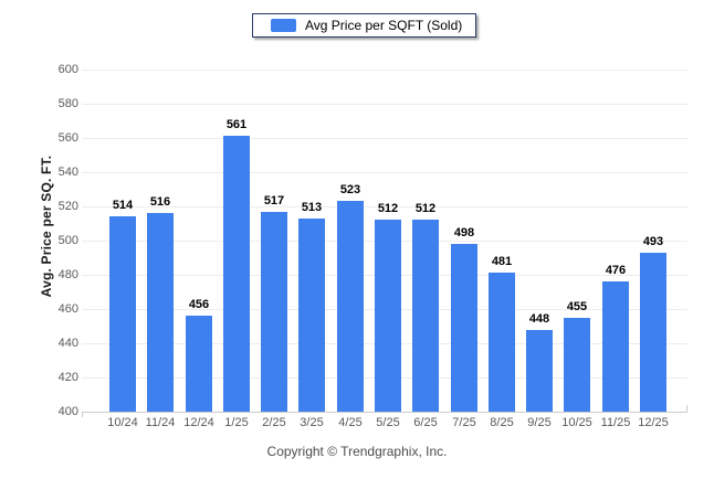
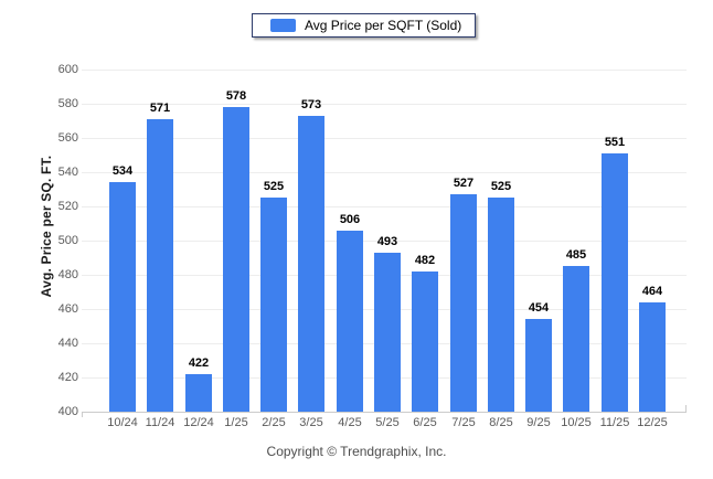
10/24: 514 -> 534
11/24: 516 -> 571
12/24: 456 -> 422
1/25: 561 -> 578
2/25: 517 -> 525
3/25: 513 -> 573
4/25: 523 -> 506
5/25: 512 -> 493
6/25: 512 -> 482
7/25: 498 -> 527
8/25: 481 -> 525
9/25: 448 -> 454
10/25: 455 -> 485
11/25: 476 -> 551
12/25: 493 -> 464
